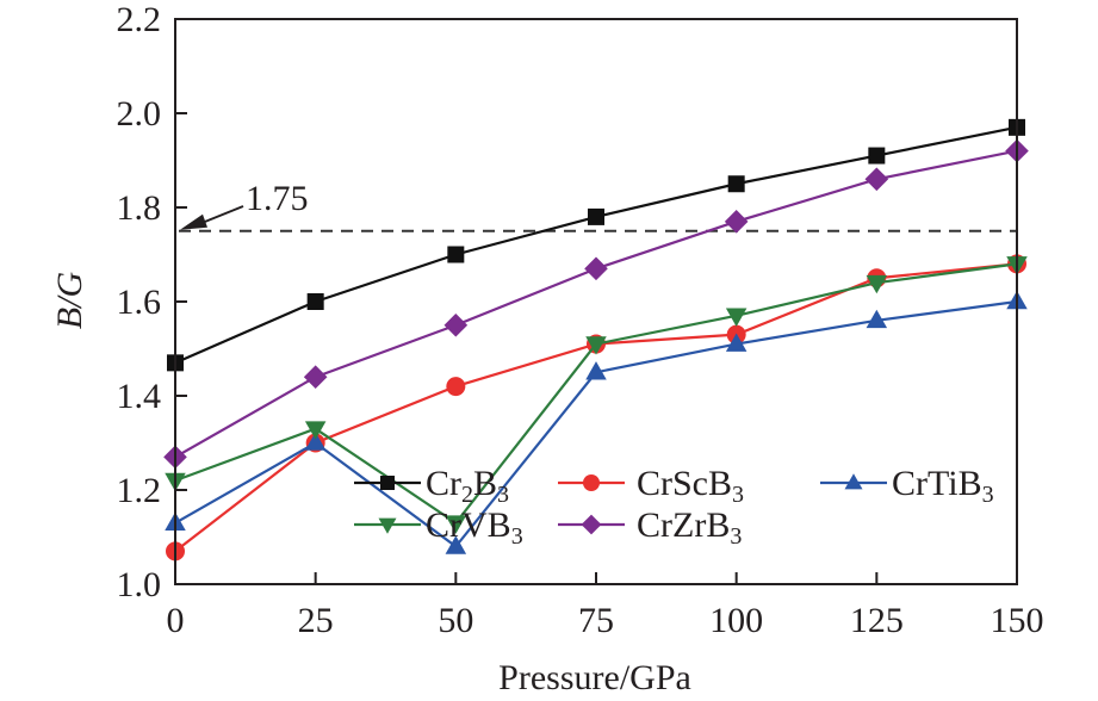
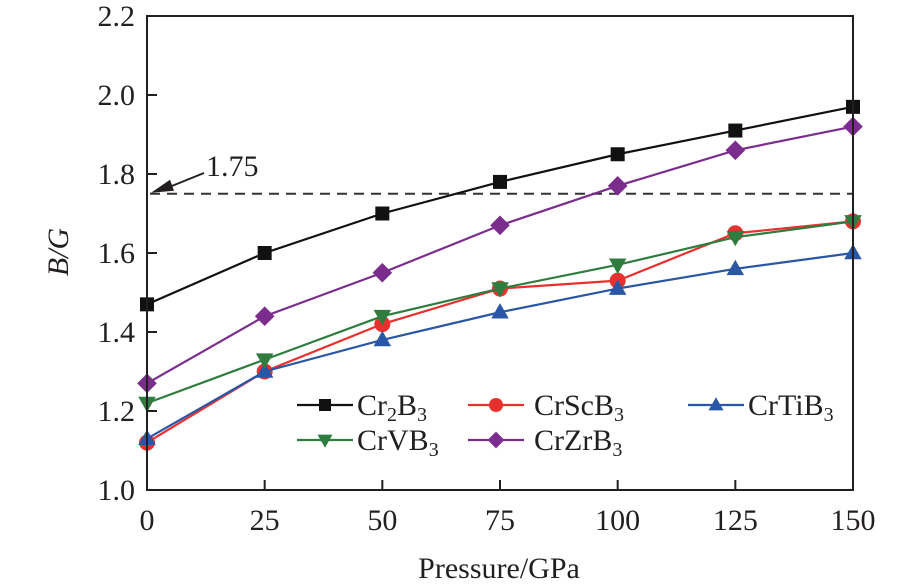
CrScB3/0: 1.07 -> 1.12
CrTiB3/50: 1.08 -> 1.38
CrVB3/50: 1.13 -> 1.44
